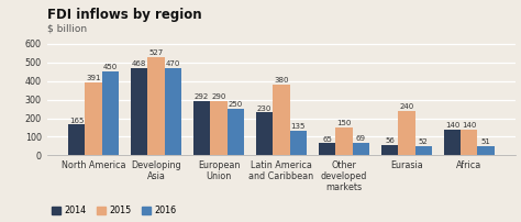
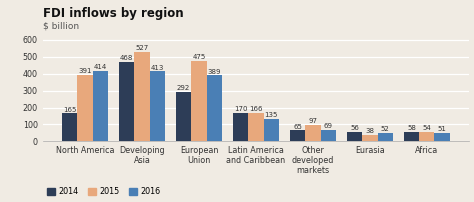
2016/North America: 450 -> 410
2016/Developing Asia: 470 -> 410
2015/European Union: 290 -> 480
2016/European Union: 250 -> 390
2014/Latin America and Caribbean: 230 -> 170
2015/Latin America and Caribbean: 380 -> 170
2015/Other developed markets: 150 -> 100
2015/Eurasia: 240 -> 40
2014/Africa: 140 -> 60
2015/Africa: 140 -> 50
